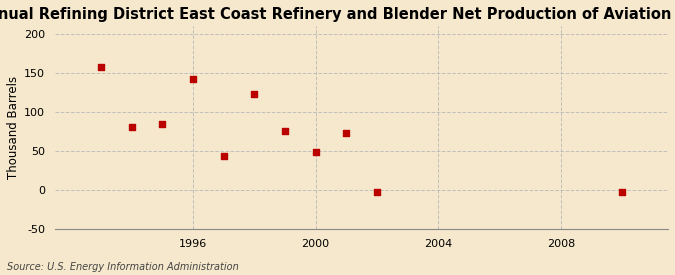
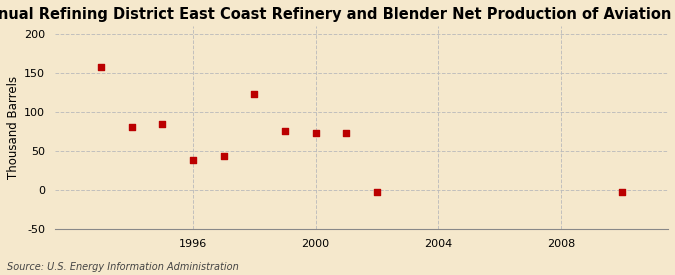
1996: 142 -> 38
2000: 48 -> 73
